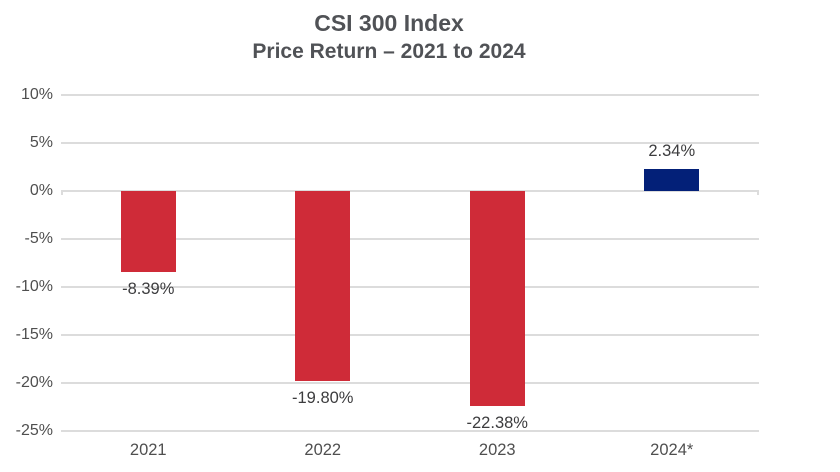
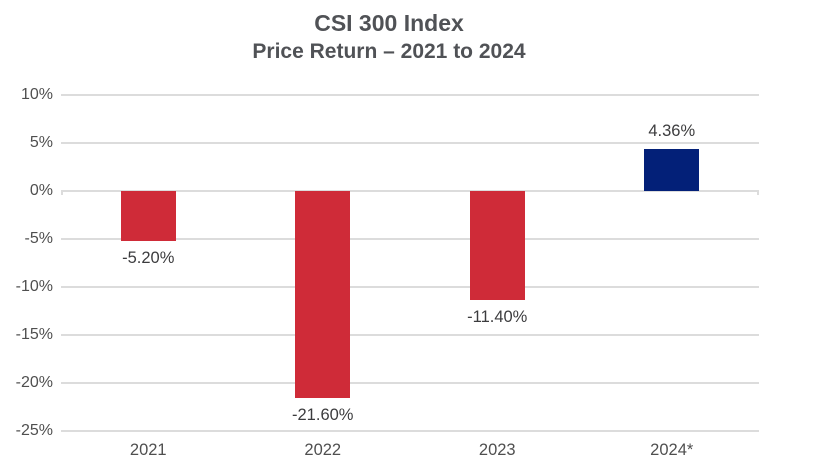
2021: -8.39% -> -5.20%
2022: -19.80% -> -21.60%
2023: -22.38% -> -11.40%
2024*: 2.34% -> 4.36%
